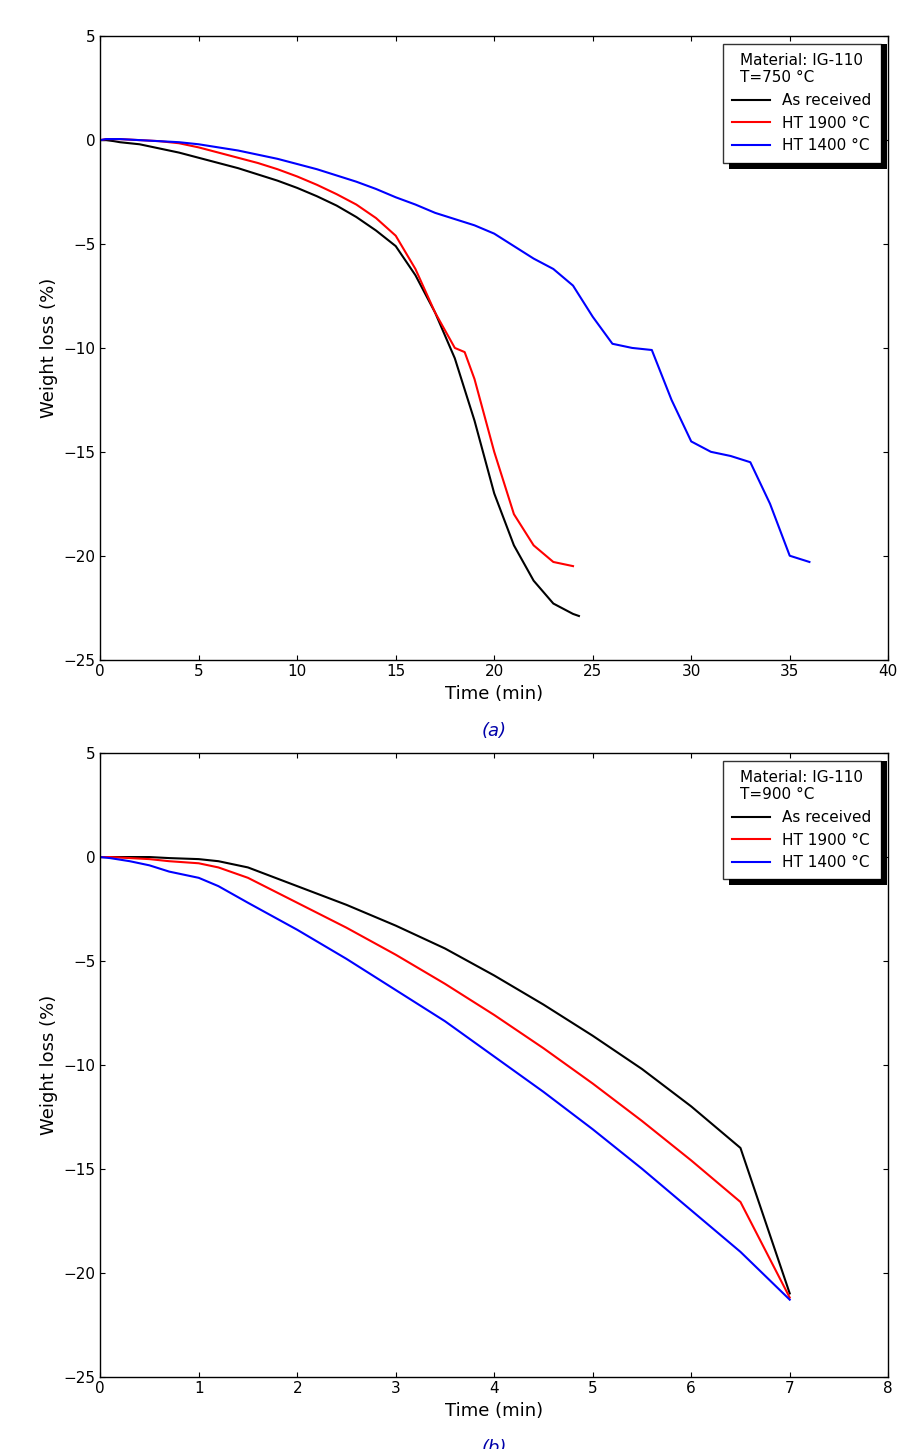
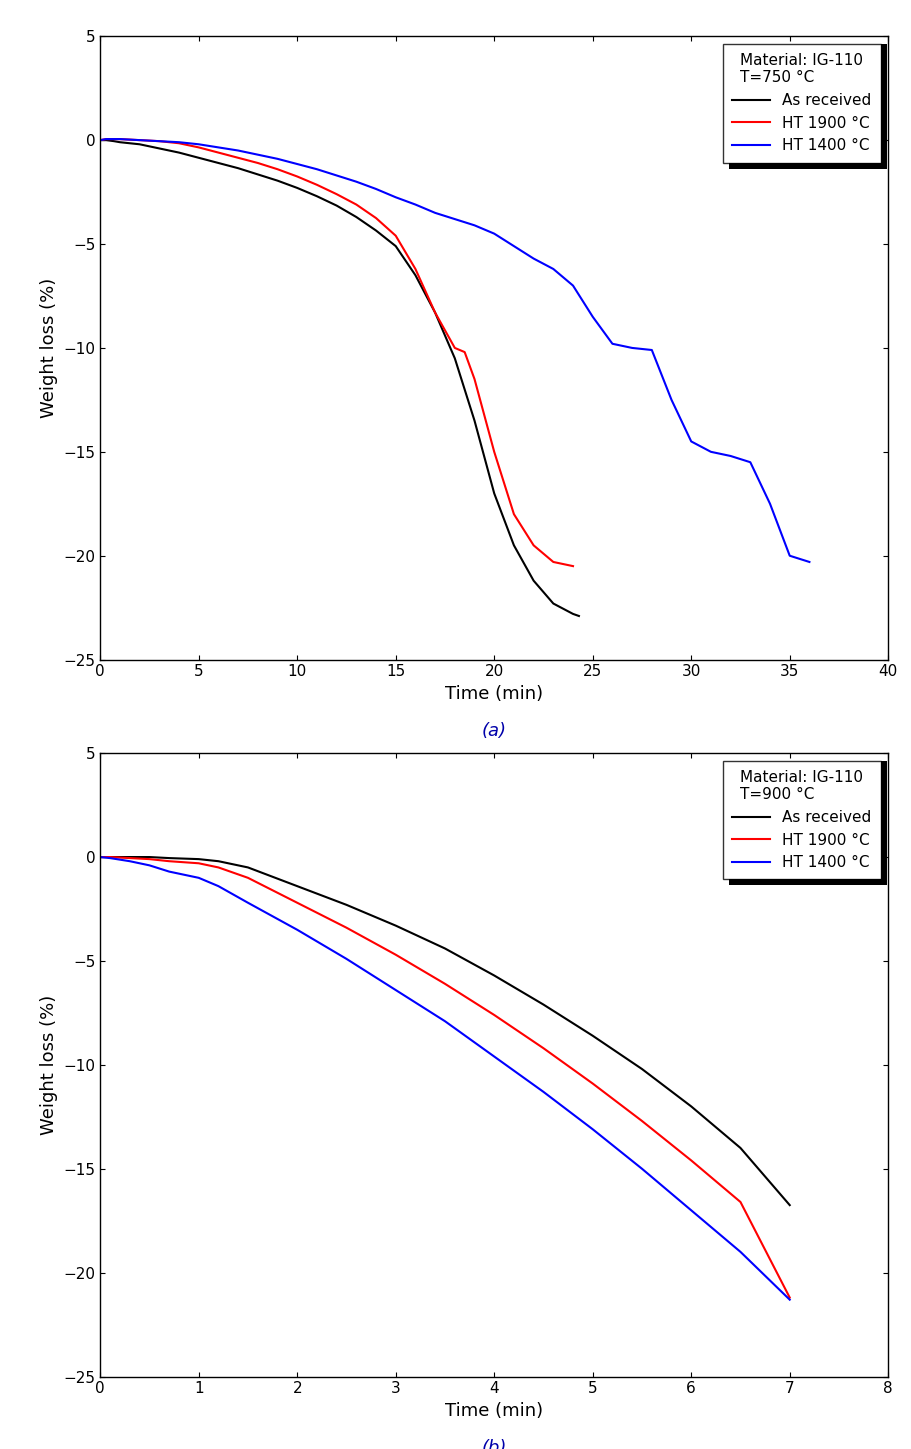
As received/7: -21.00 -> -16.75
